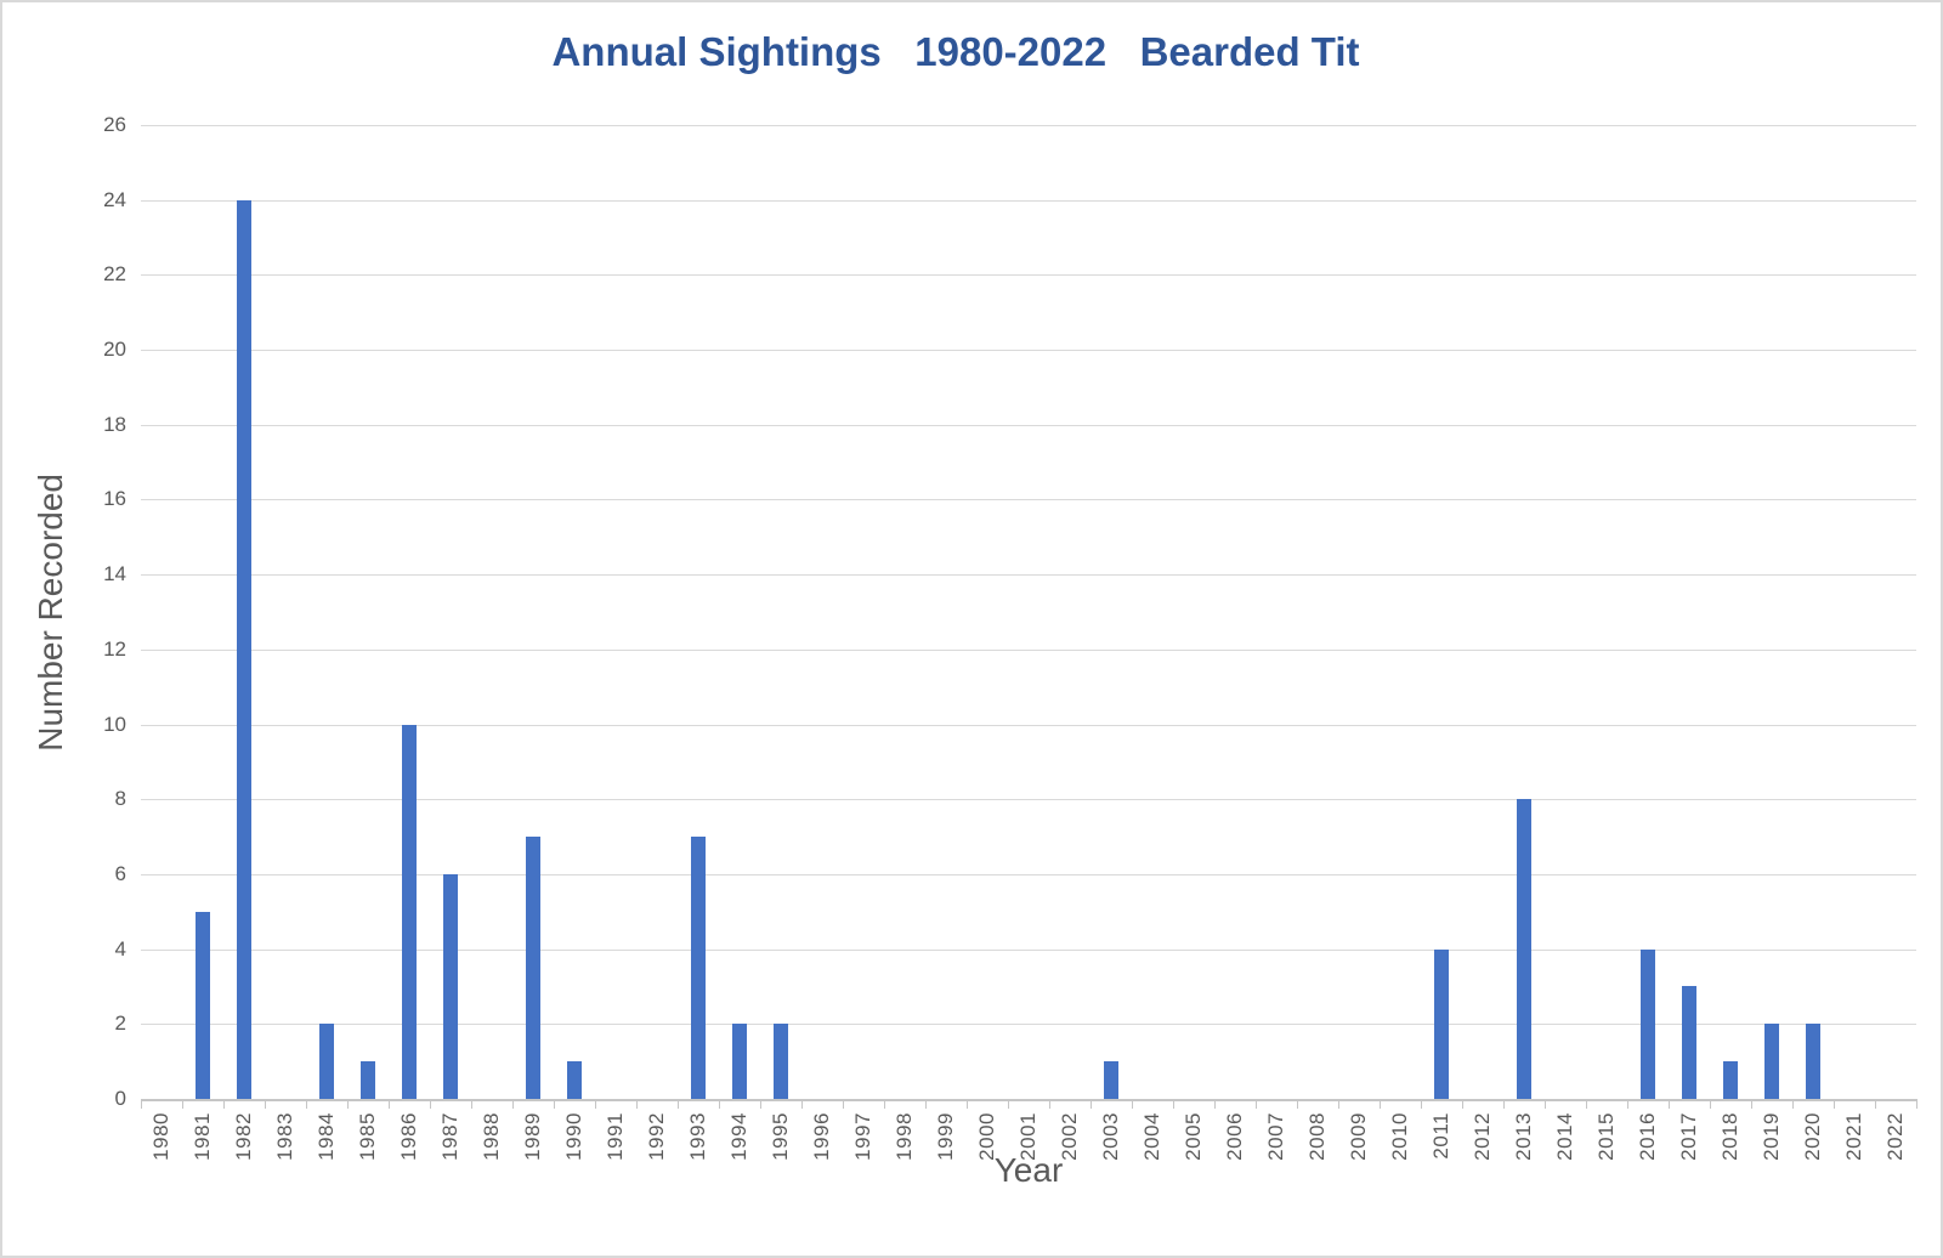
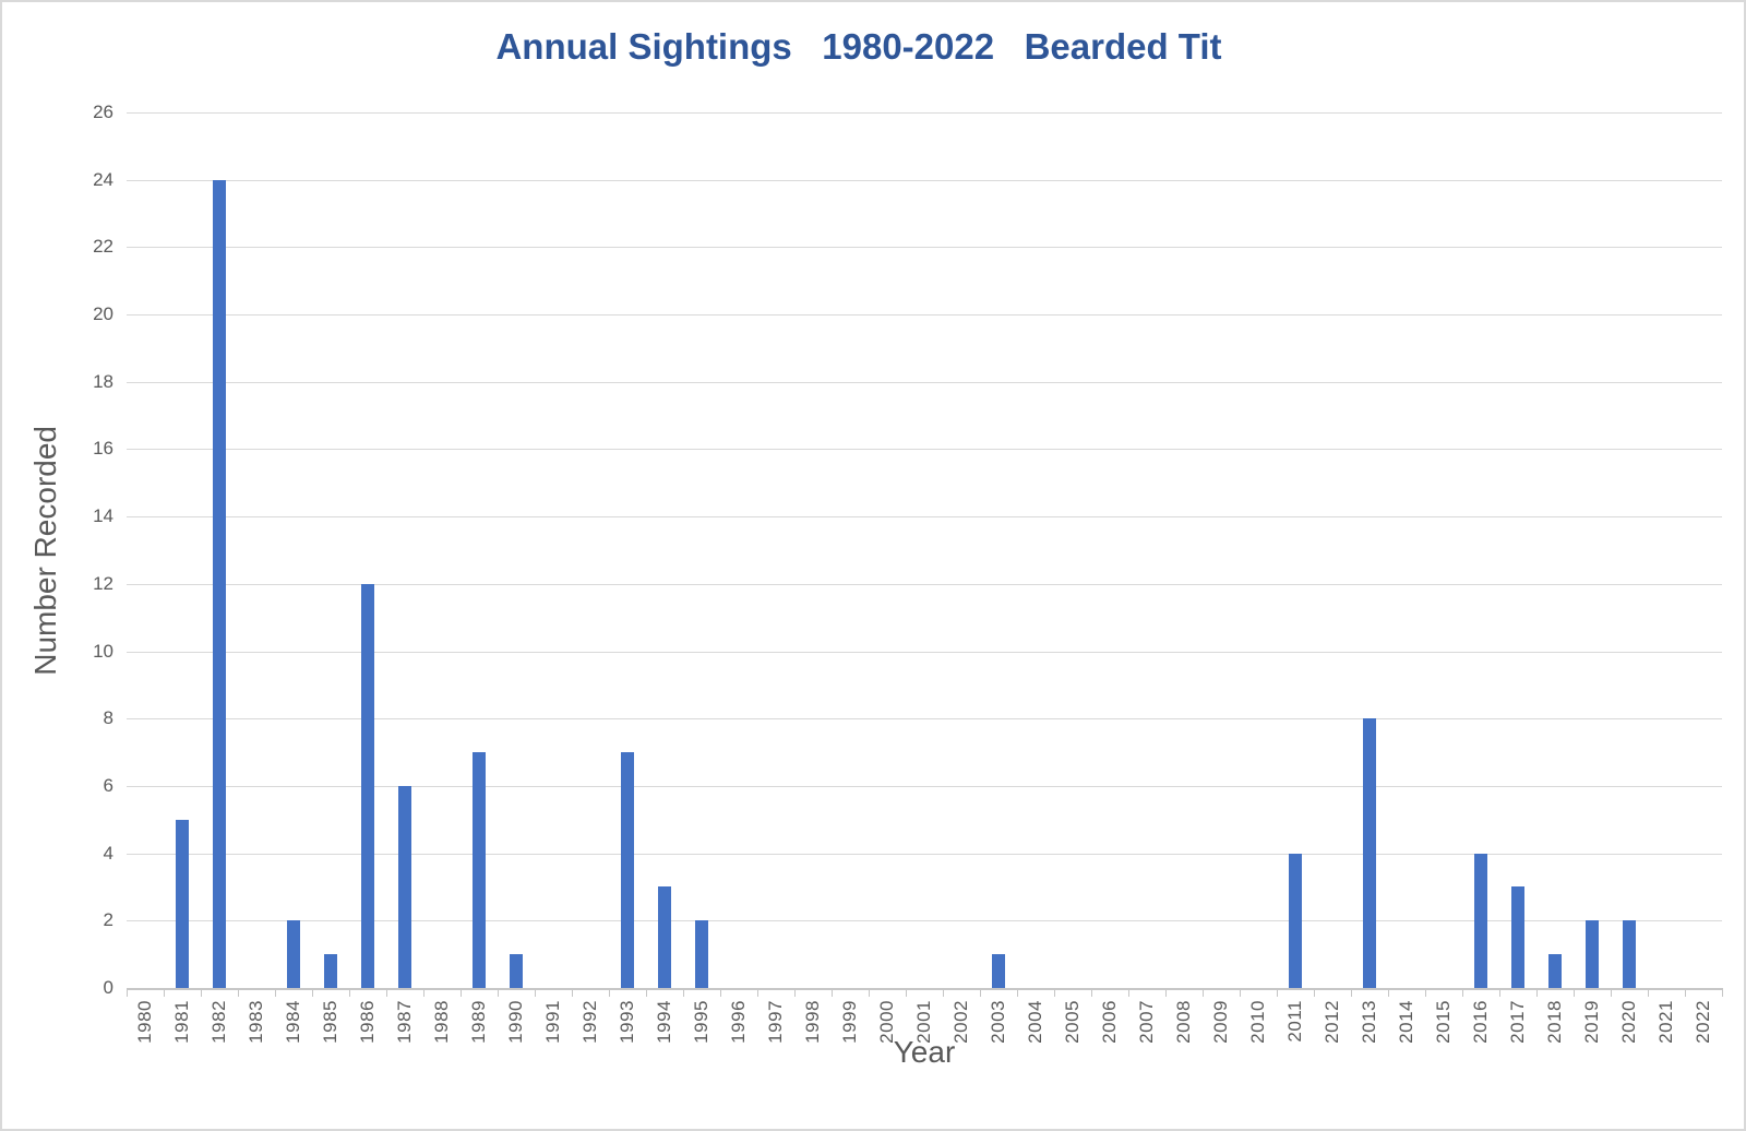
1986: 10 -> 12
1994: 2 -> 3
